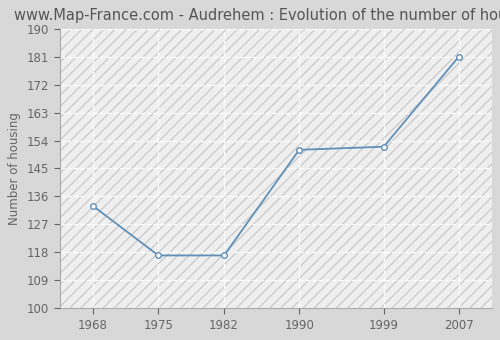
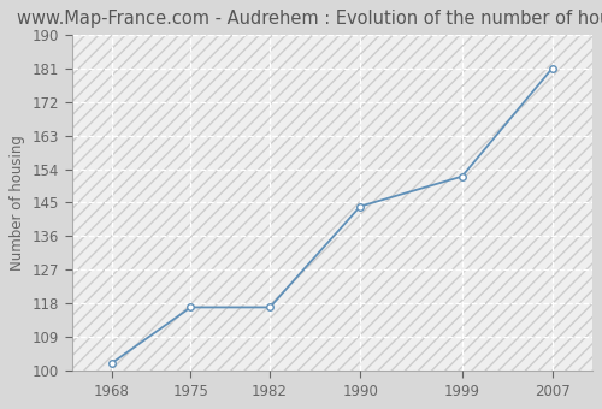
1968: 133 -> 102
1990: 151 -> 144
